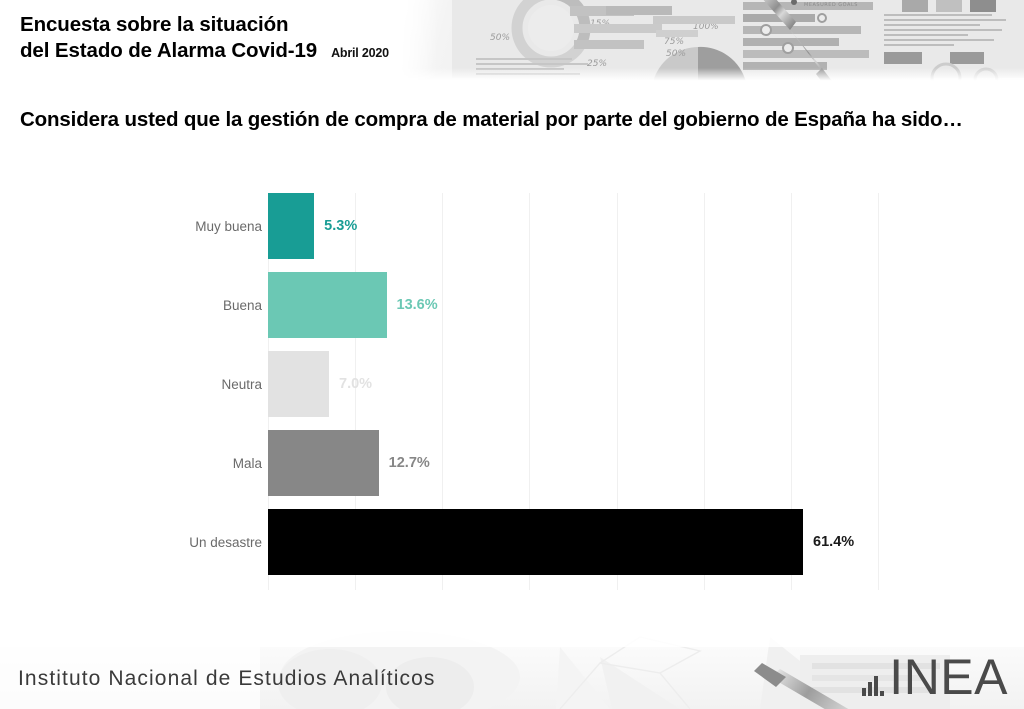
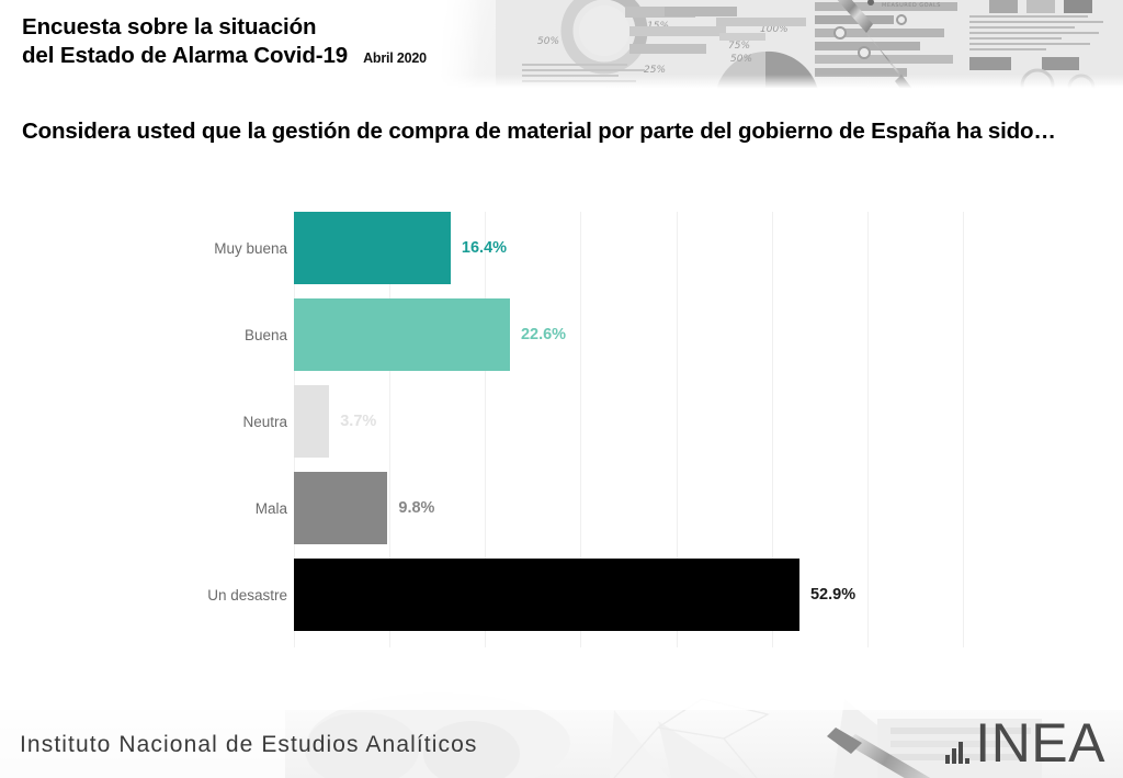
Muy buena: 5.3% -> 16.4%
Buena: 13.6% -> 22.6%
Neutra: 7.0% -> 3.7%
Mala: 12.7% -> 9.8%
Un desastre: 61.4% -> 52.9%
